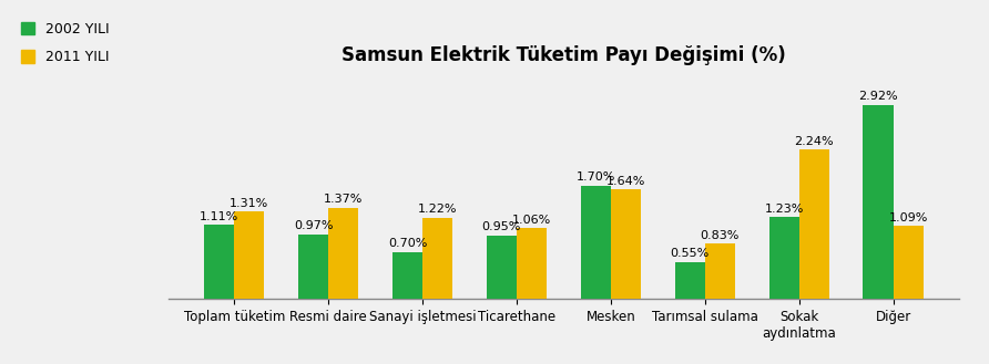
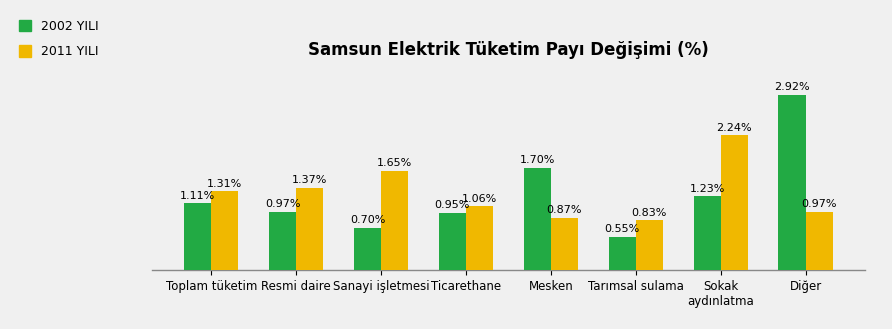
2011 YILI/Sanayi işletmesi: 1.22% -> 1.65%
2011 YILI/Mesken: 1.64% -> 0.87%
2011 YILI/Diğer: 1.09% -> 0.97%
